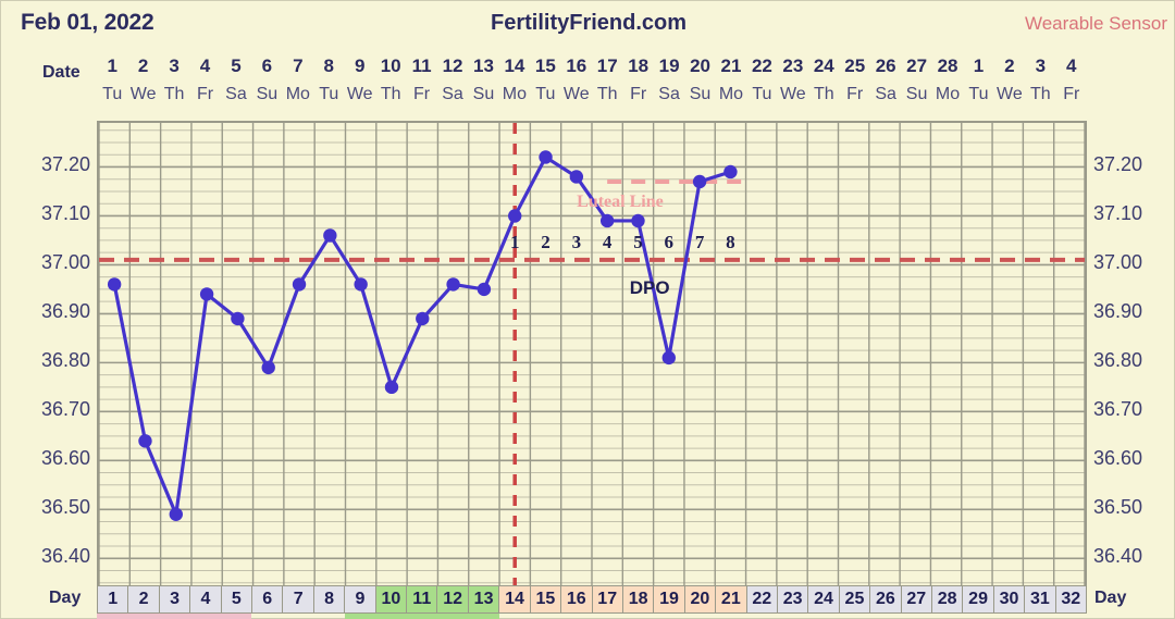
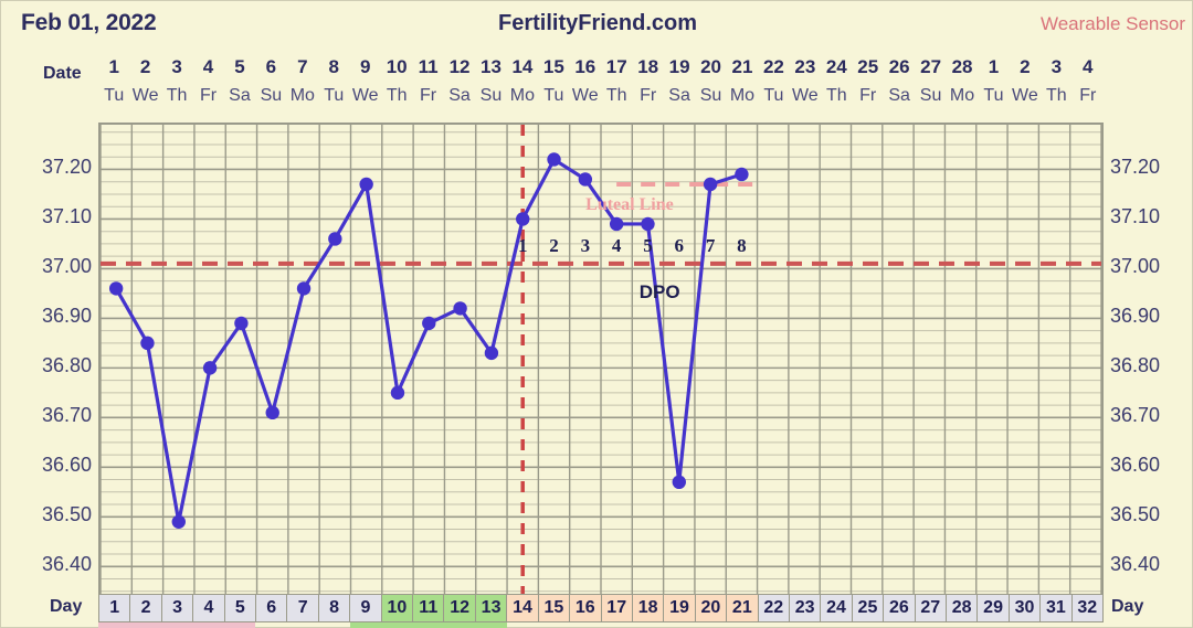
2: 36.64 -> 36.85
4: 36.94 -> 36.80
6: 36.79 -> 36.71
9: 36.96 -> 37.17
12: 36.96 -> 36.92
13: 36.95 -> 36.83
19: 36.81 -> 36.57
